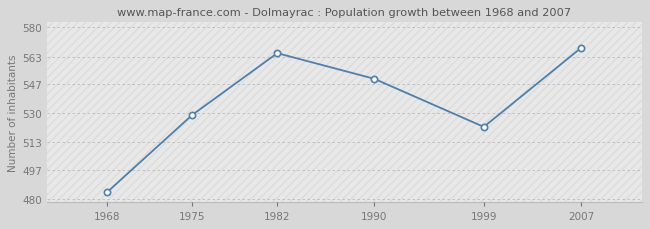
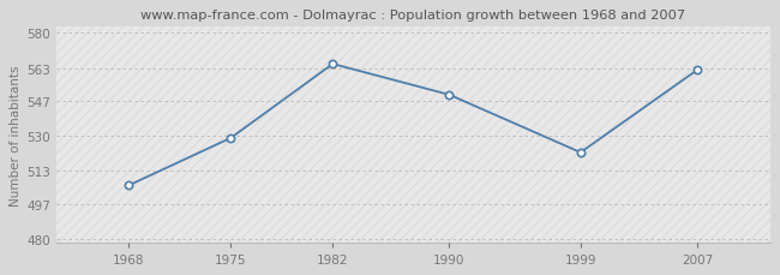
1968: 484 -> 506
2007: 568 -> 562
